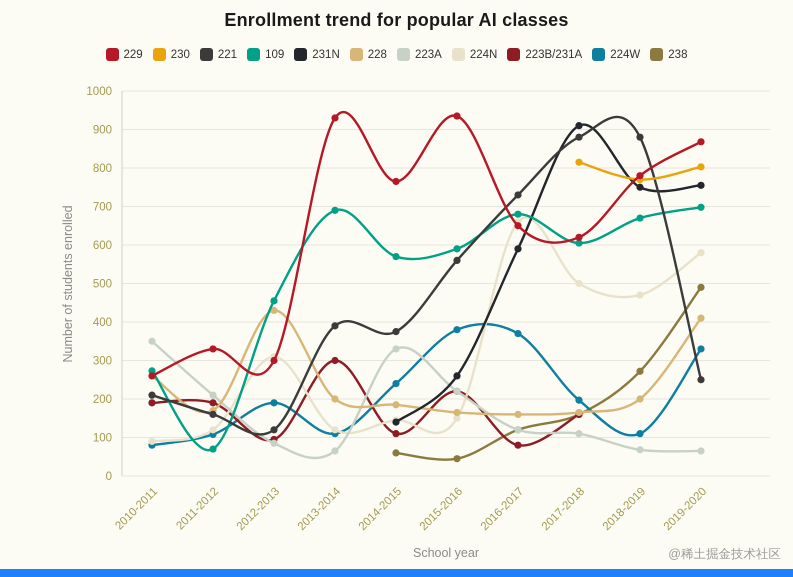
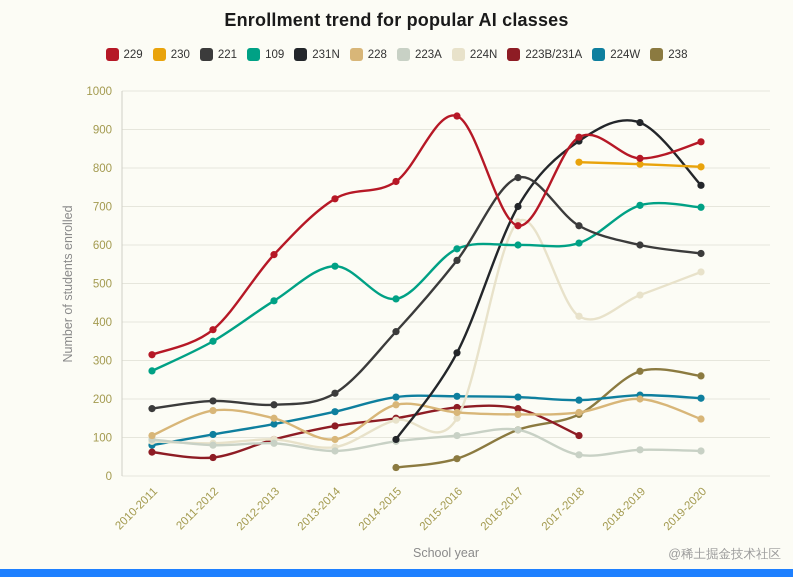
229/2010-2011: 260 -> 320
221/2010-2011: 210 -> 180
228/2010-2011: 260 -> 100
223A/2010-2011: 350 -> 100
223B/231A/2010-2011: 190 -> 60
229/2011-2012: 330 -> 380
221/2011-2012: 160 -> 200
109/2011-2012: 70 -> 350
223A/2011-2012: 210 -> 80
224N/2011-2012: 120 -> 80
223B/231A/2011-2012: 190 -> 50
229/2012-2013: 300 -> 580
221/2012-2013: 120 -> 180
228/2012-2013: 430 -> 150
224N/2012-2013: 310 -> 100
224W/2012-2013: 190 -> 140
229/2013-2014: 930 -> 720
221/2013-2014: 390 -> 220
109/2013-2014: 690 -> 540
228/2013-2014: 200 -> 100
224N/2013-2014: 120 -> 80
223B/231A/2013-2014: 300 -> 130
224W/2013-2014: 110 -> 170
109/2014-2015: 570 -> 460
231N/2014-2015: 140 -> 100
223A/2014-2015: 330 -> 90
223B/231A/2014-2015: 110 -> 150
224W/2014-2015: 240 -> 200
238/2014-2015: 60 -> 20
231N/2015-2016: 260 -> 320
223A/2015-2016: 220 -> 100
223B/231A/2015-2016: 220 -> 180
224W/2015-2016: 380 -> 210
221/2016-2017: 730 -> 780
109/2016-2017: 680 -> 600
231N/2016-2017: 590 -> 700
223B/231A/2016-2017: 80 -> 180
224W/2016-2017: 370 -> 200
229/2017-2018: 620 -> 880
221/2017-2018: 880 -> 650
231N/2017-2018: 910 -> 870
223A/2017-2018: 110 -> 60
224N/2017-2018: 500 -> 420
223B/231A/2017-2018: 160 -> 100
229/2018-2019: 780 -> 820
230/2018-2019: 770 -> 810
221/2018-2019: 880 -> 600
109/2018-2019: 670 -> 700
231N/2018-2019: 750 -> 920
224W/2018-2019: 110 -> 210
221/2019-2020: 250 -> 580
228/2019-2020: 410 -> 150
224N/2019-2020: 580 -> 530
224W/2019-2020: 330 -> 200
238/2019-2020: 490 -> 260
